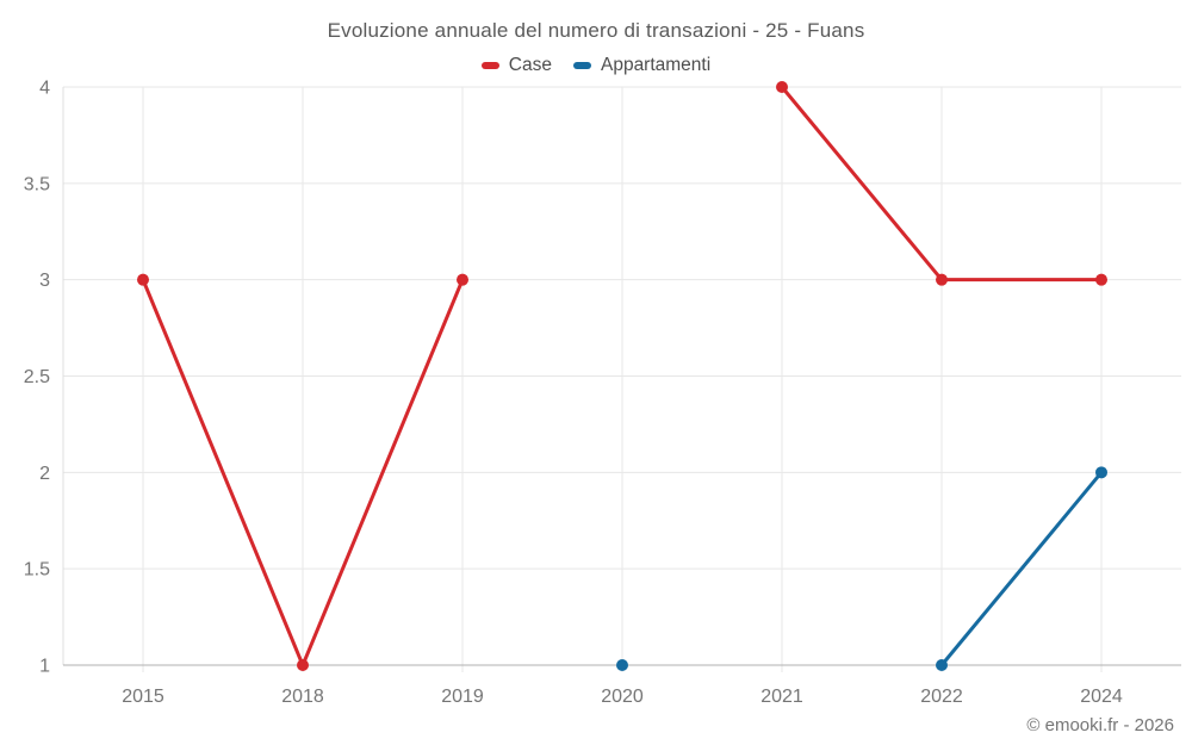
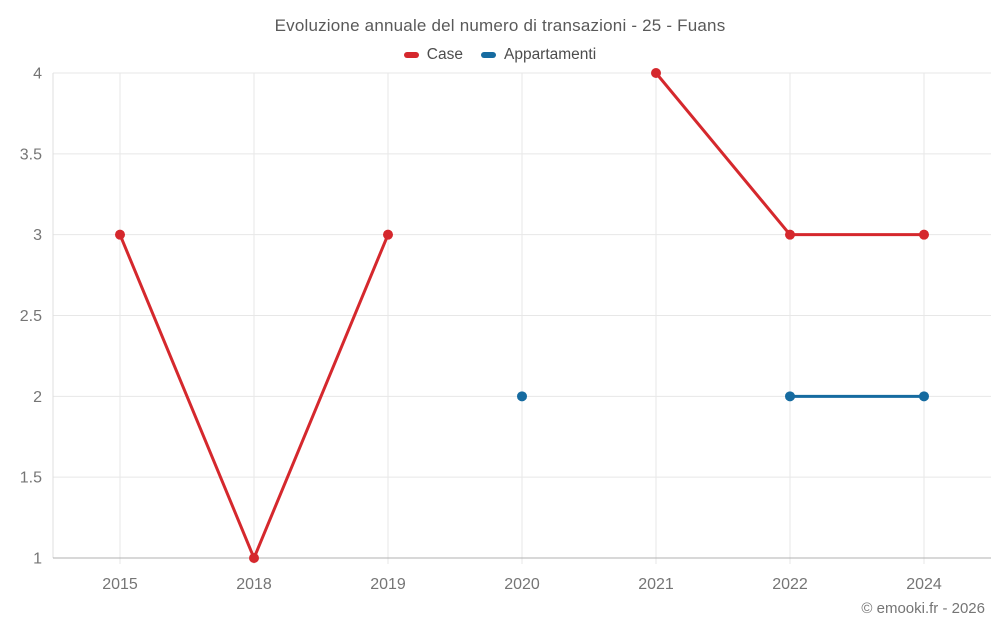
Appartamenti/2020: 1 -> 2
Appartamenti/2022: 1 -> 2
